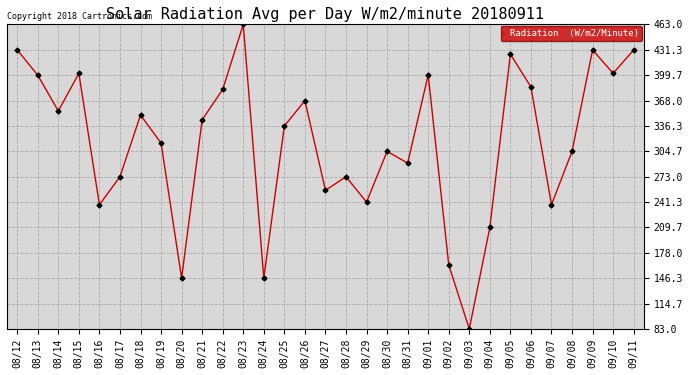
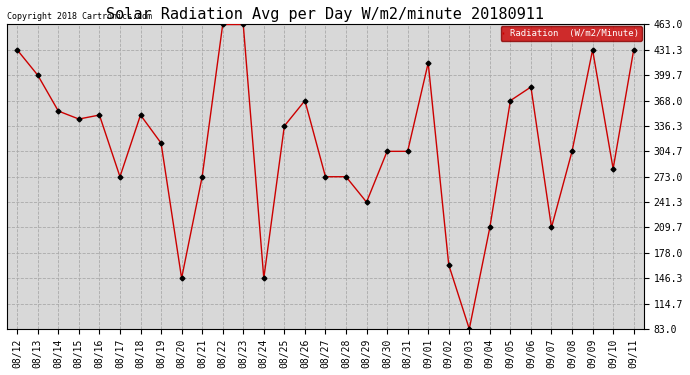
08/15: 402 -> 345
08/16: 238 -> 350
08/21: 344 -> 273
08/22: 382 -> 463
08/27: 256 -> 273
08/31: 290 -> 305
09/01: 400 -> 415
09/05: 426 -> 368
09/07: 238 -> 210
09/10: 402 -> 283
